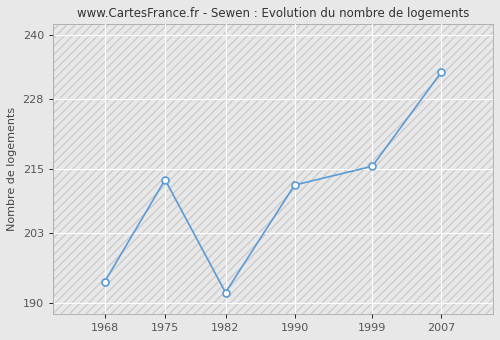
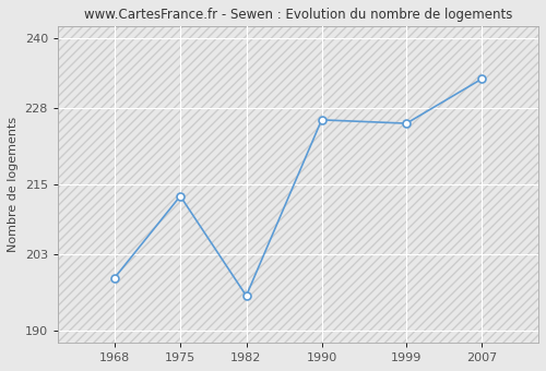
1968: 194.0 -> 199.0
1982: 192.0 -> 196.0
1990: 212.0 -> 226.0
1999: 215.5 -> 225.4
